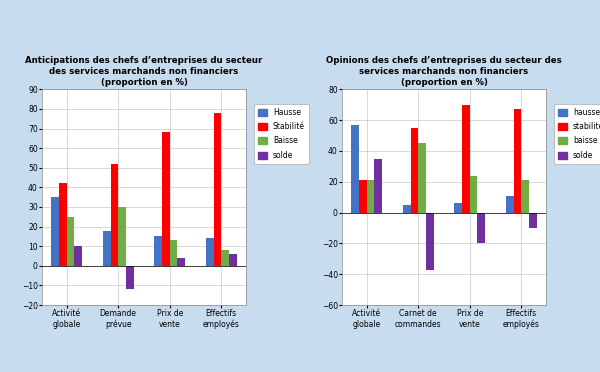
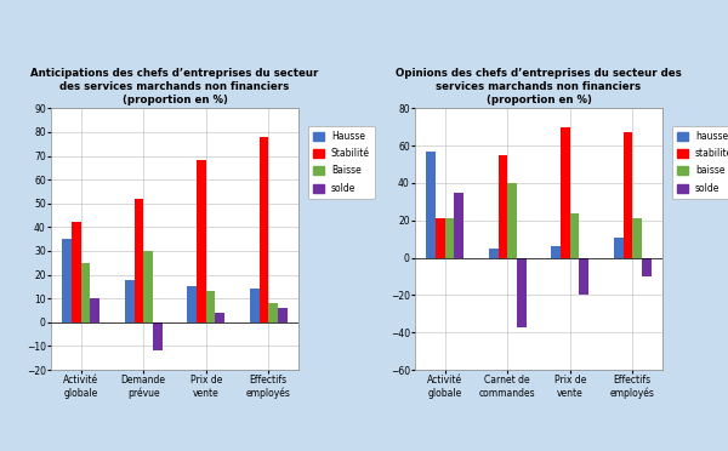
baisse/Carnet de commandes: 45 -> 40
